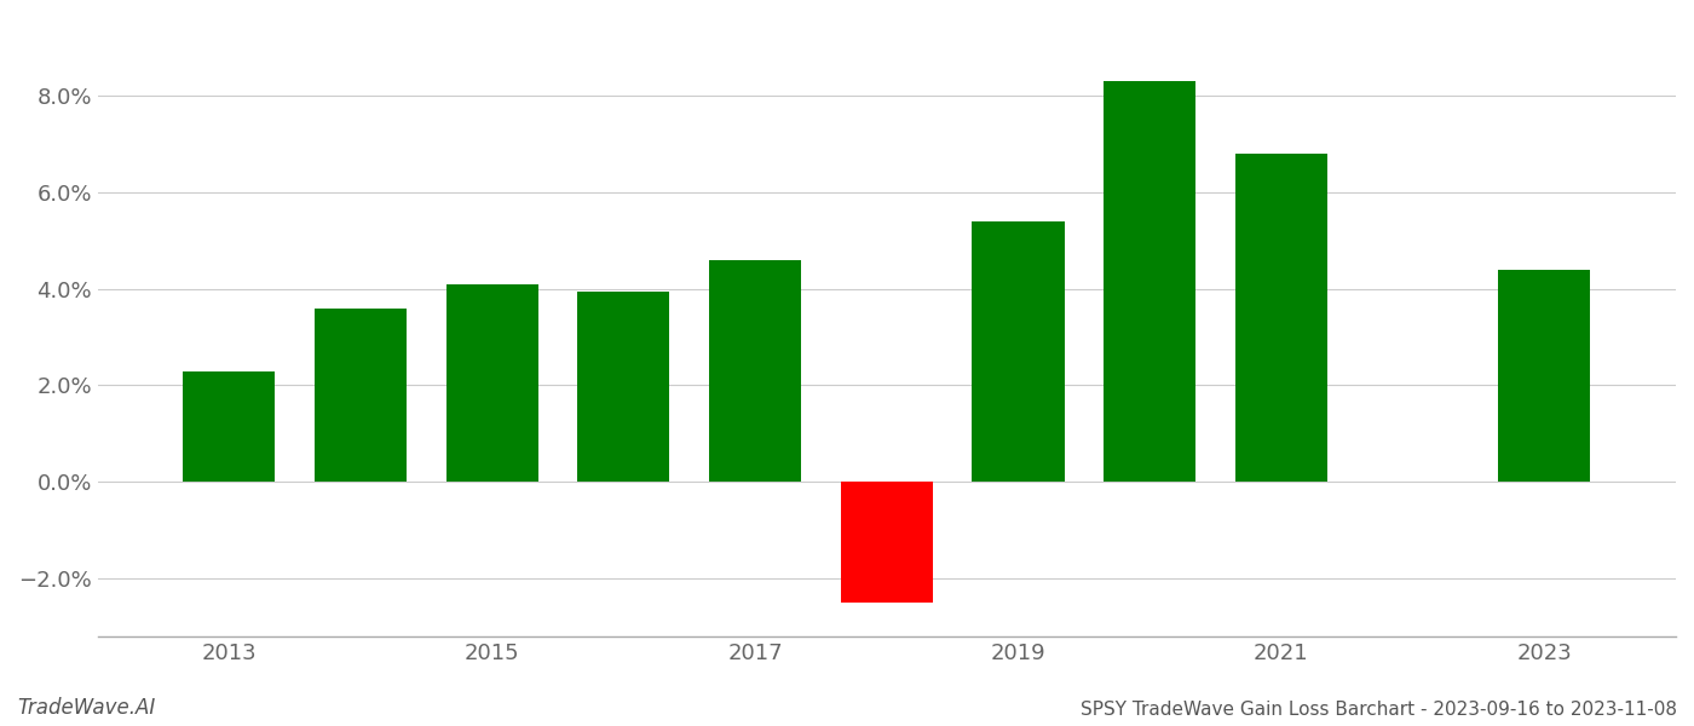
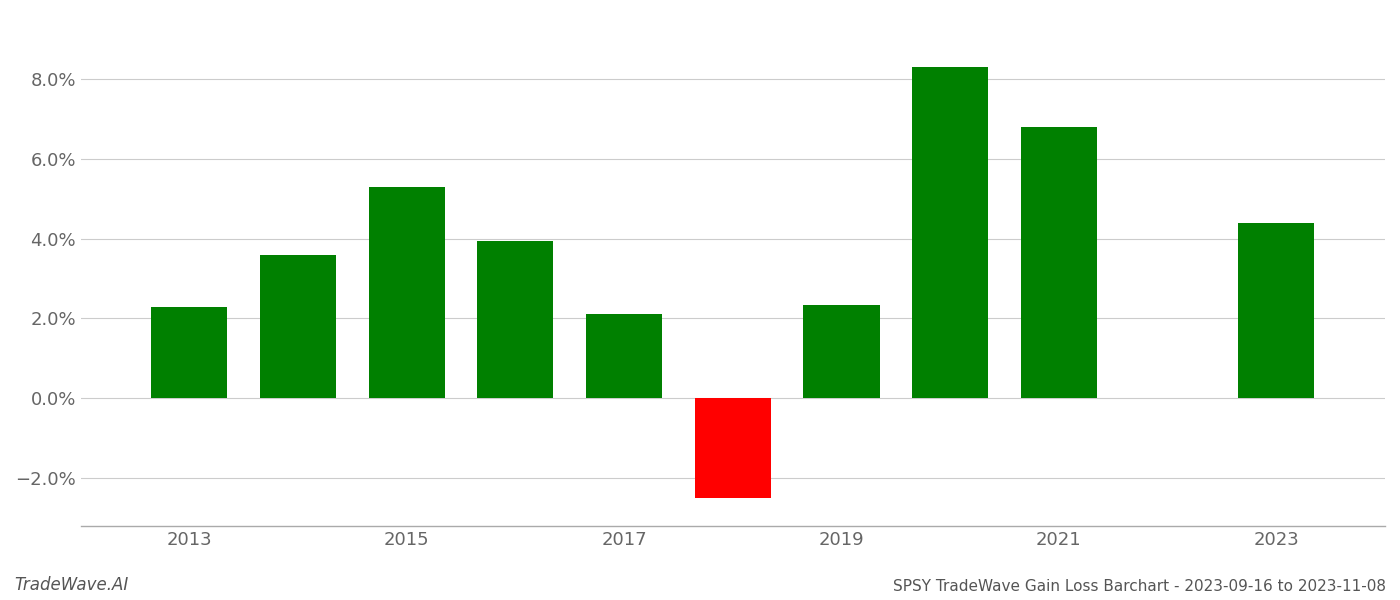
2015: 4.10% -> 5.30%
2017: 4.60% -> 2.10%
2019: 5.40% -> 2.35%
